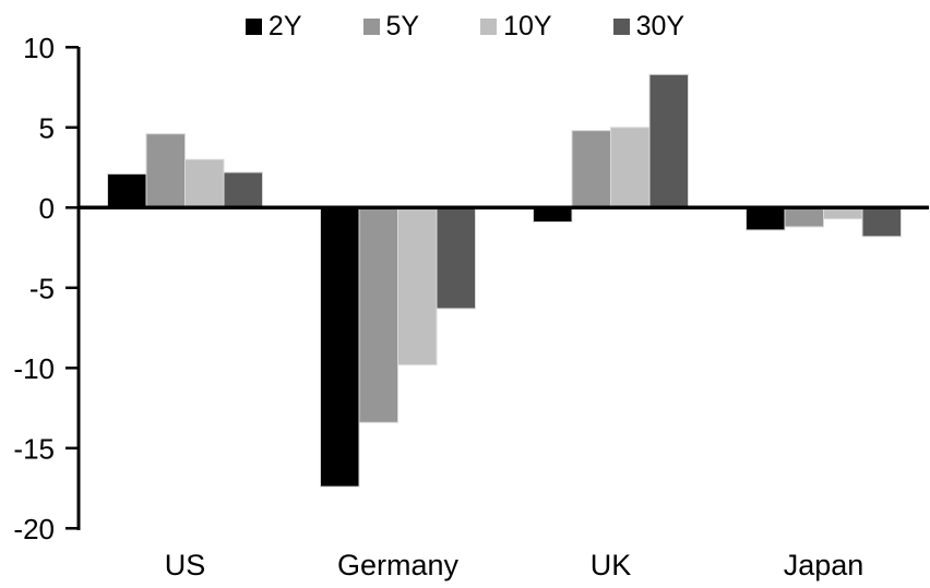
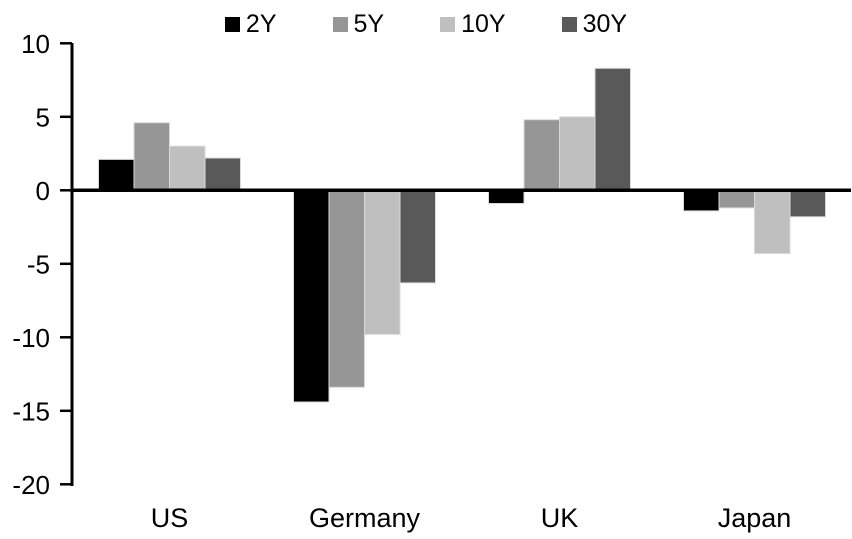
2Y/Germany: -17.4 -> -14.4
10Y/Japan: -0.7 -> -4.3
